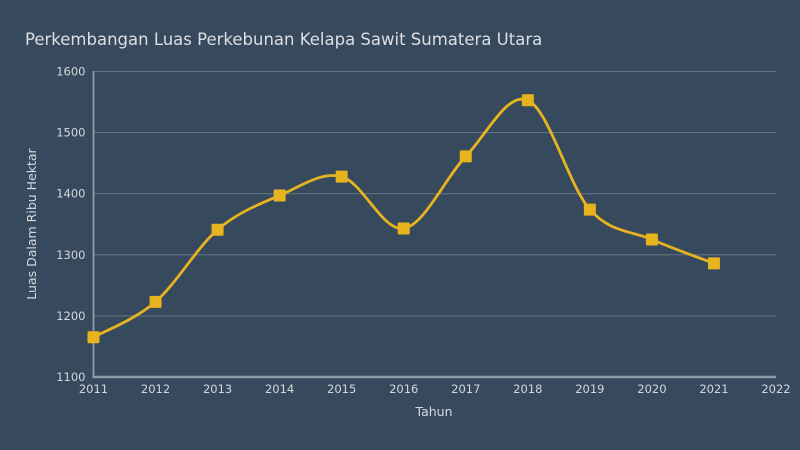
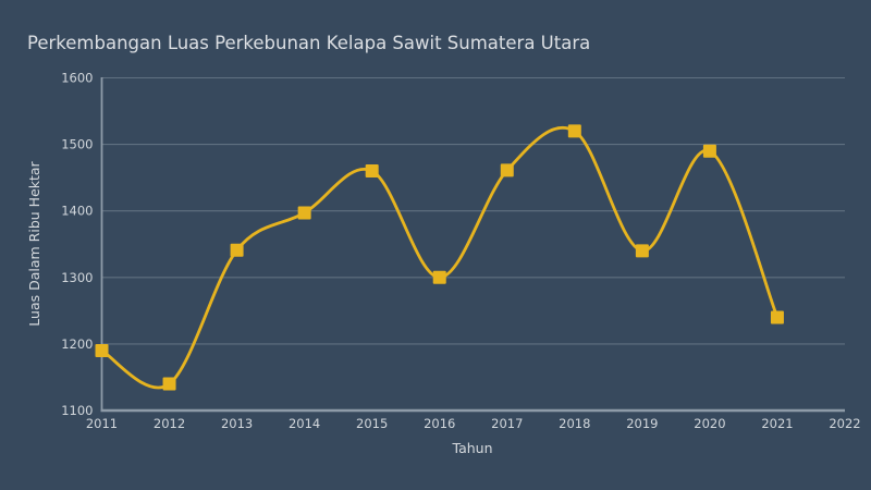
2011: 1160 -> 1190
2012: 1220 -> 1140
2015: 1430 -> 1460
2016: 1340 -> 1300
2018: 1550 -> 1520
2019: 1370 -> 1340
2020: 1320 -> 1490
2021: 1290 -> 1240
